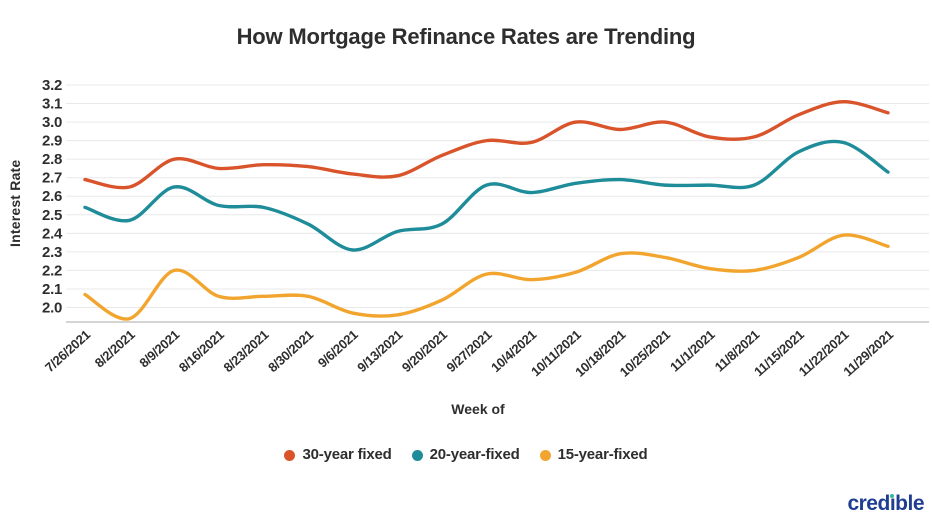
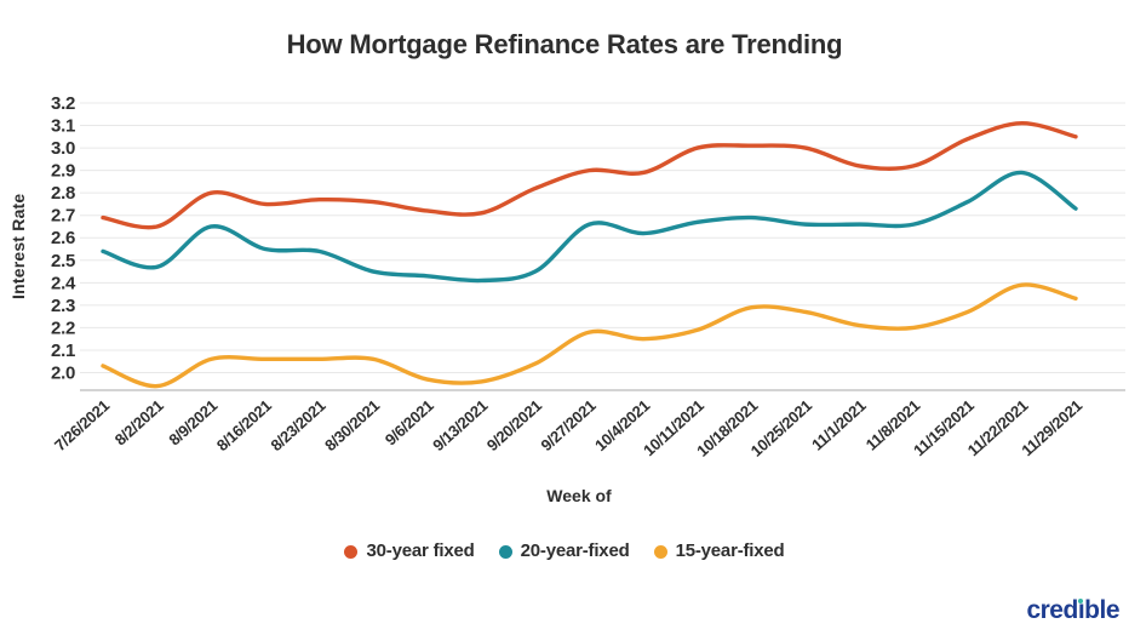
15-year-fixed/7/26/2021: 2.07 -> 2.03
15-year-fixed/8/9/2021: 2.20 -> 2.06
20-year-fixed/9/6/2021: 2.31 -> 2.43
30-year fixed/10/18/2021: 2.96 -> 3.01
20-year-fixed/11/15/2021: 2.84 -> 2.76
